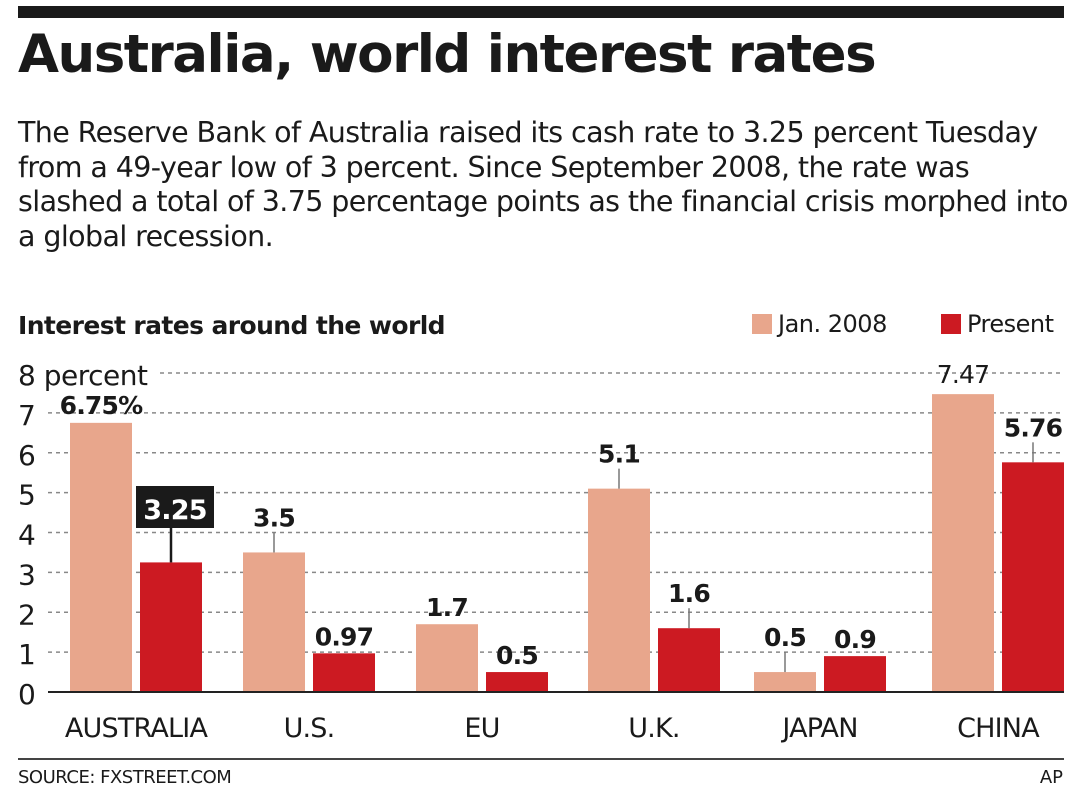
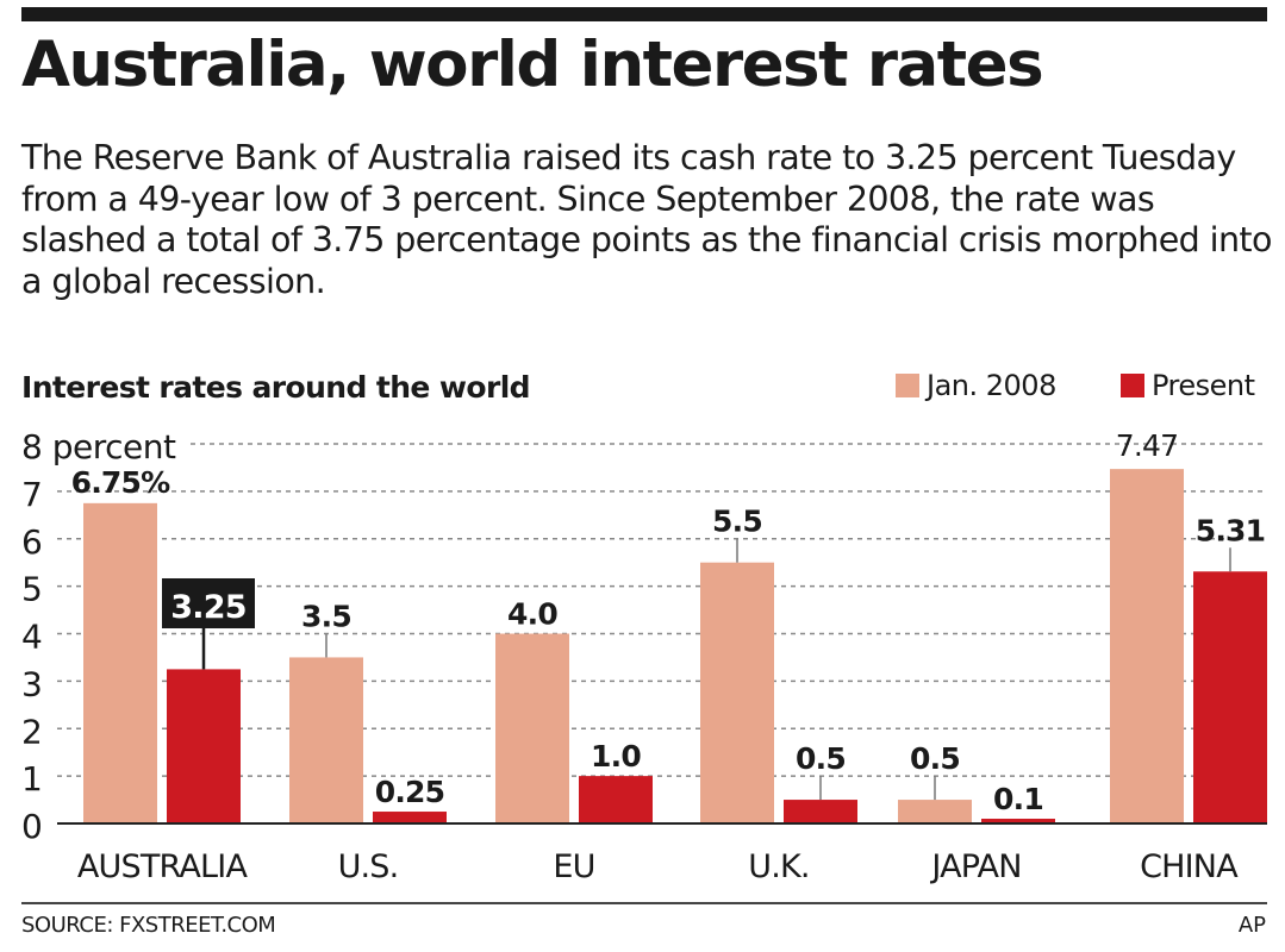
Present/U.S.: 0.97 -> 0.25
Jan. 2008/EU: 1.7 -> 4.0
Present/EU: 0.5 -> 1.0
Jan. 2008/U.K.: 5.1 -> 5.5
Present/U.K.: 1.6 -> 0.5
Present/JAPAN: 0.9 -> 0.1
Present/CHINA: 5.76 -> 5.31
